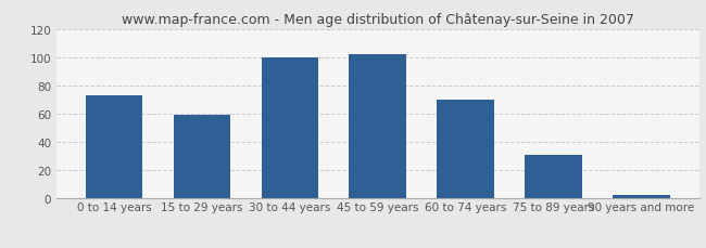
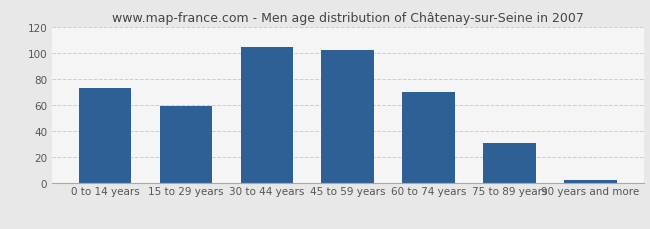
30 to 44 years: 100 -> 104
